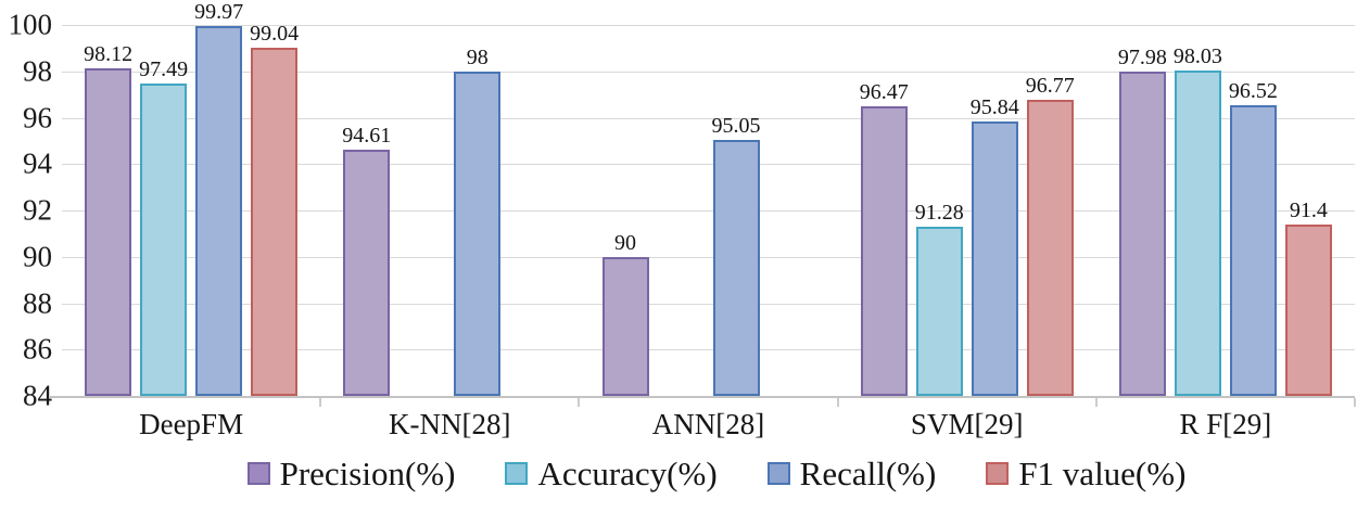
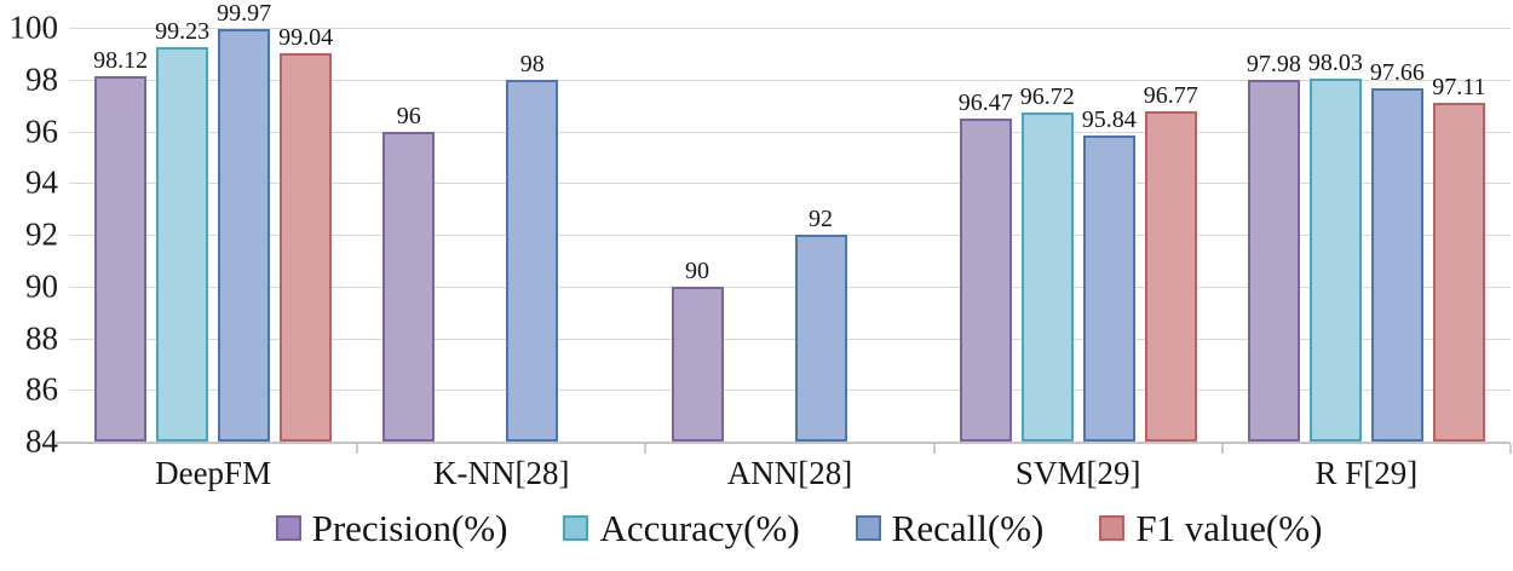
Accuracy(%)/DeepFM: 97.49 -> 99.23
Precision(%)/K-NN[28]: 94.61 -> 96
Recall(%)/ANN[28]: 95.05 -> 92
Accuracy(%)/SVM[29]: 91.28 -> 96.72
Recall(%)/R F[29]: 96.52 -> 97.66
F1 value(%)/R F[29]: 91.4 -> 97.11
